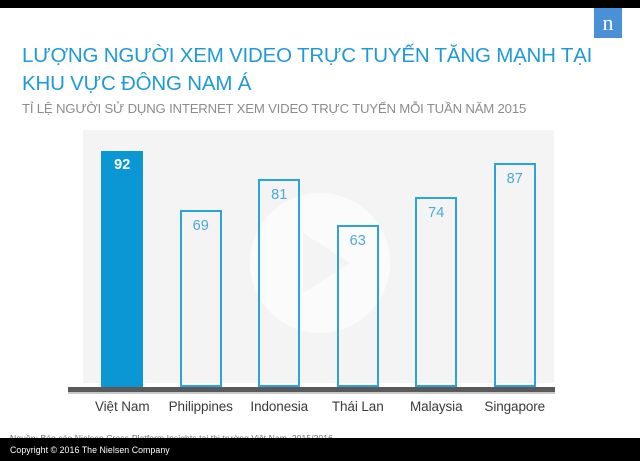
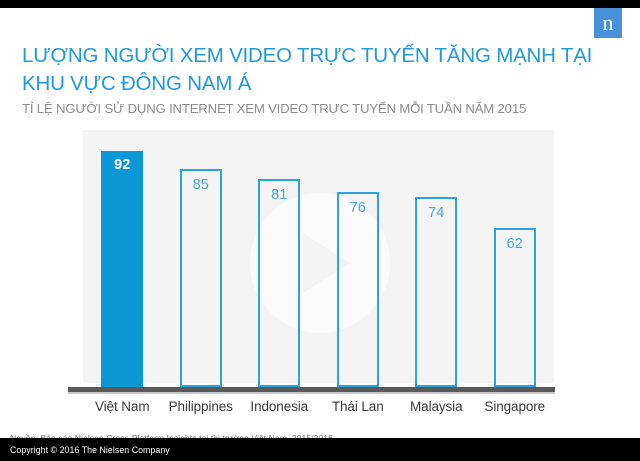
Philippines: 69 -> 85
Thái Lan: 63 -> 76
Singapore: 87 -> 62
